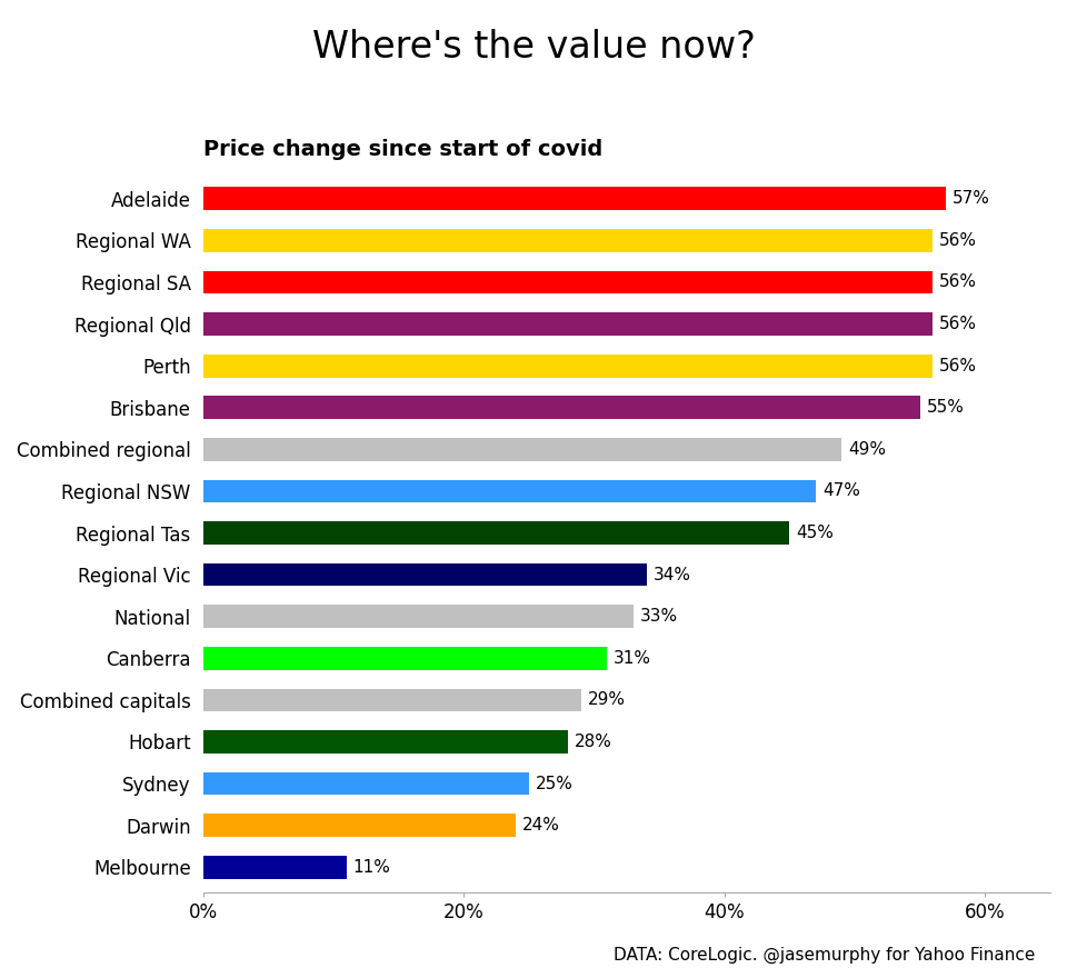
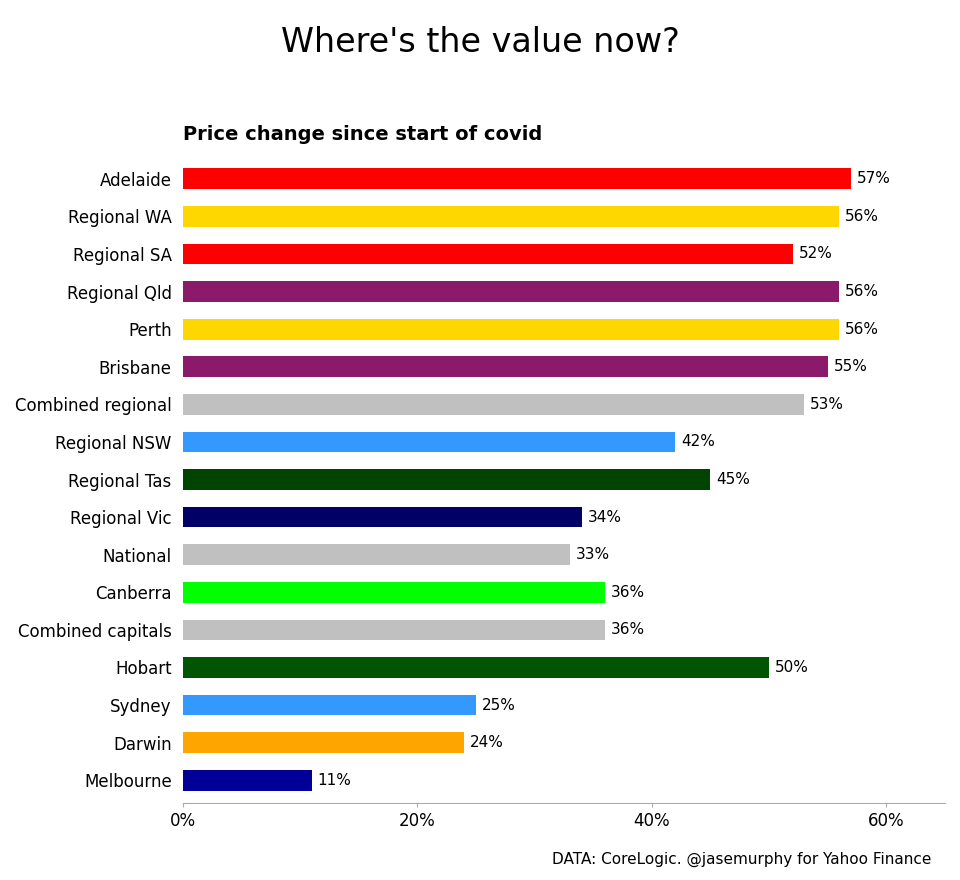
Regional SA: 56% -> 52%
Combined regional: 49% -> 53%
Regional NSW: 47% -> 42%
Canberra: 31% -> 36%
Combined capitals: 29% -> 36%
Hobart: 28% -> 50%
